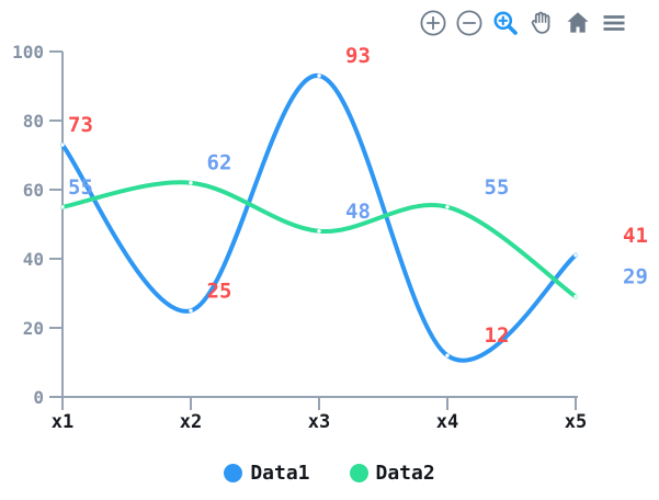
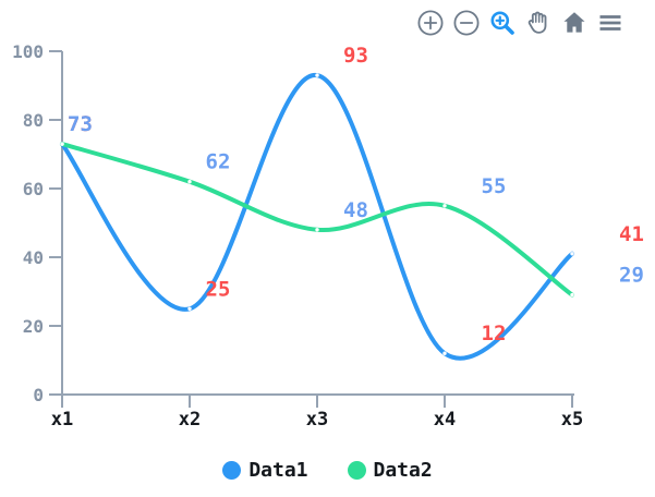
Data2/x1: 55 -> 73
